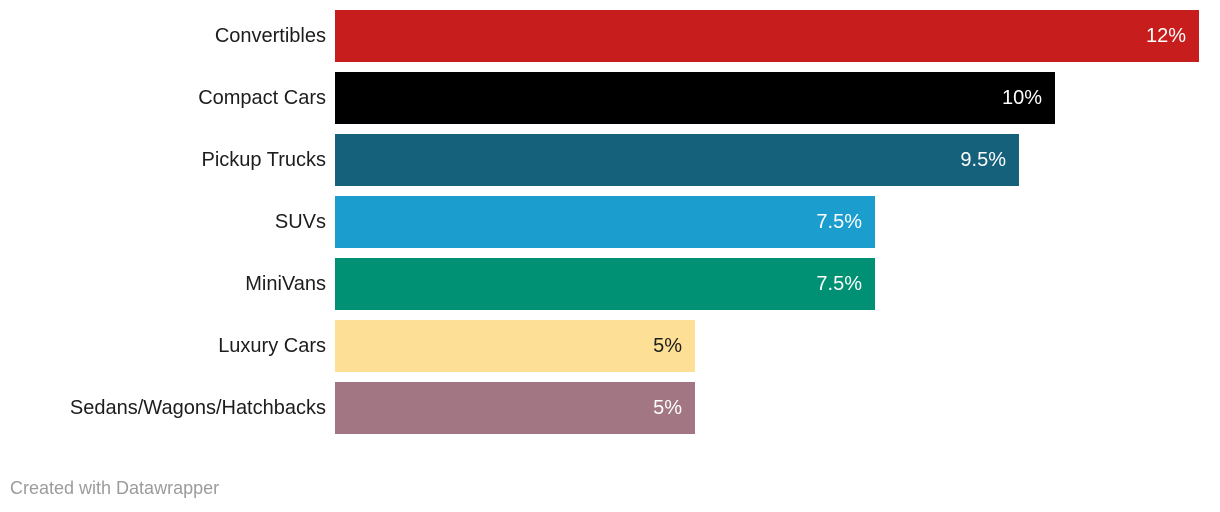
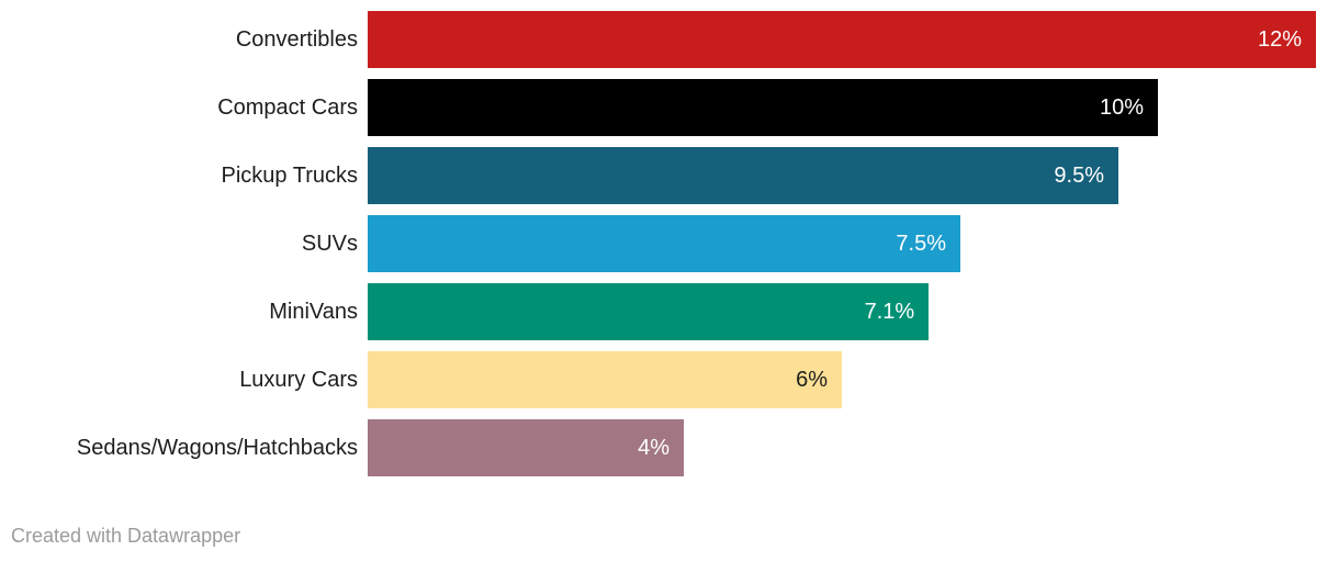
MiniVans: 7.5% -> 7.1%
Luxury Cars: 5% -> 6%
Sedans/Wagons/Hatchbacks: 5% -> 4%
